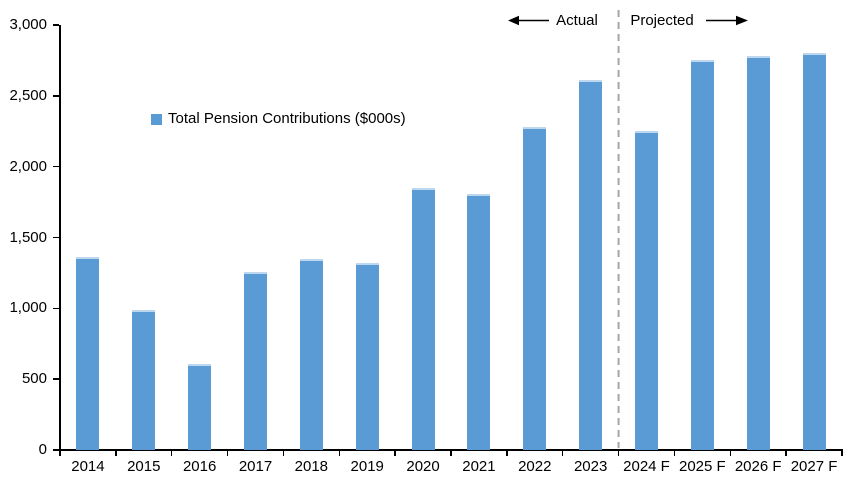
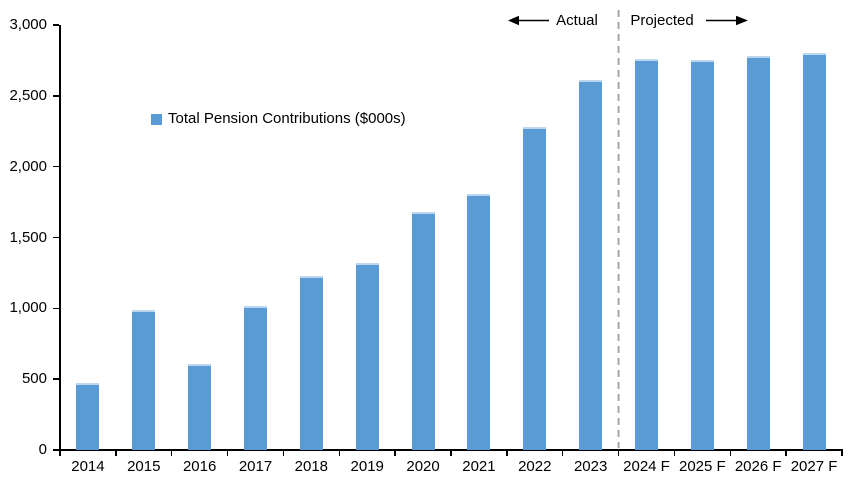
2014: 1360 -> 470
2017: 1260 -> 1020
2018: 1350 -> 1230
2020: 1850 -> 1680
2024 F: 2250 -> 2760
